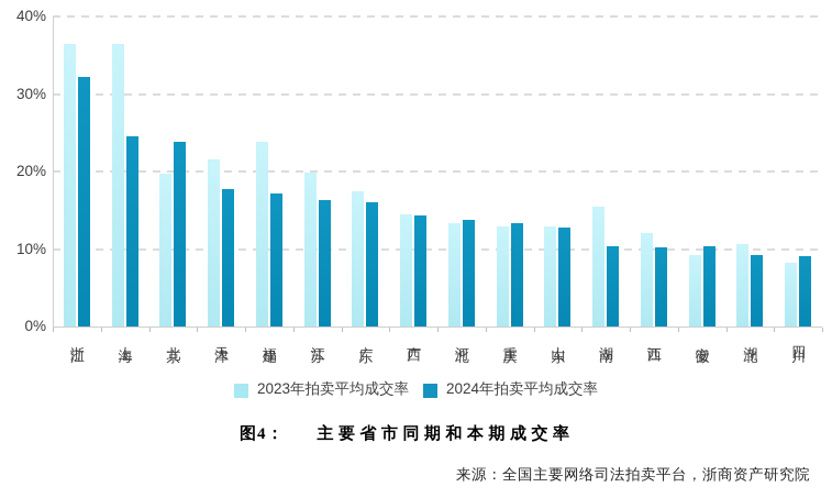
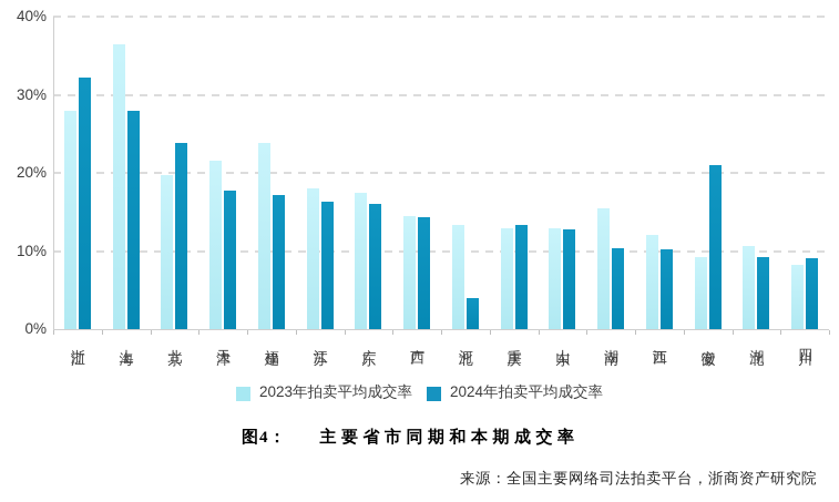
2023年拍卖平均成交率/浙江: 36% -> 28%
2024年拍卖平均成交率/上海: 25% -> 28%
2023年拍卖平均成交率/江苏: 20% -> 18%
2024年拍卖平均成交率/河北: 14% -> 4%
2024年拍卖平均成交率/安徽: 10% -> 21%
